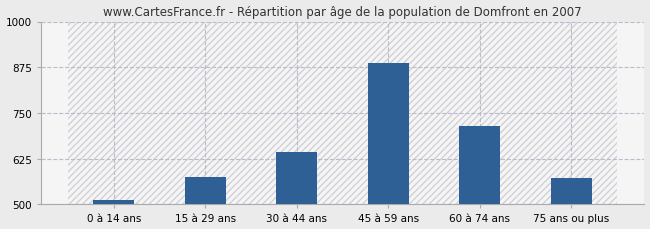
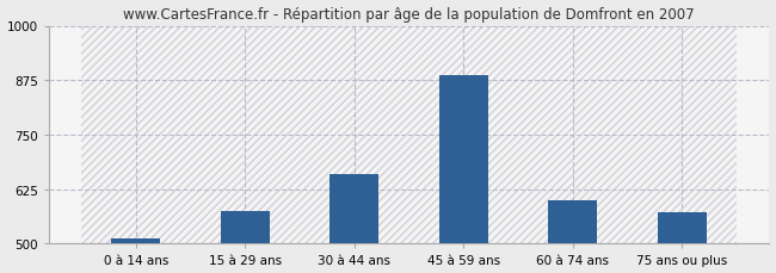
30 à 44 ans: 643 -> 660
60 à 74 ans: 713 -> 600
